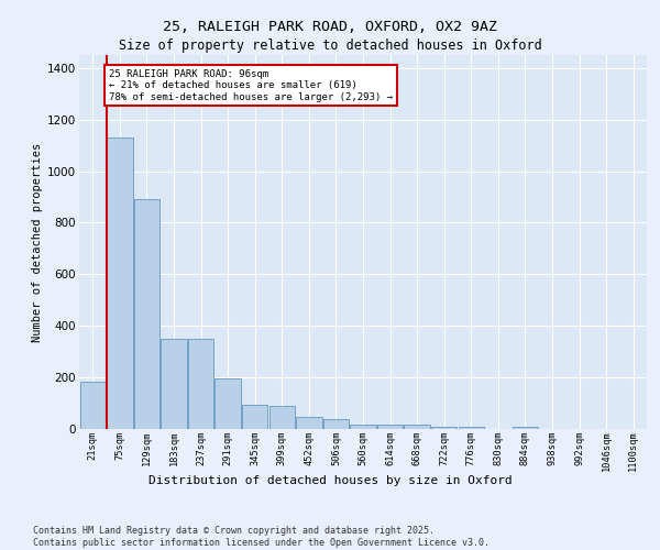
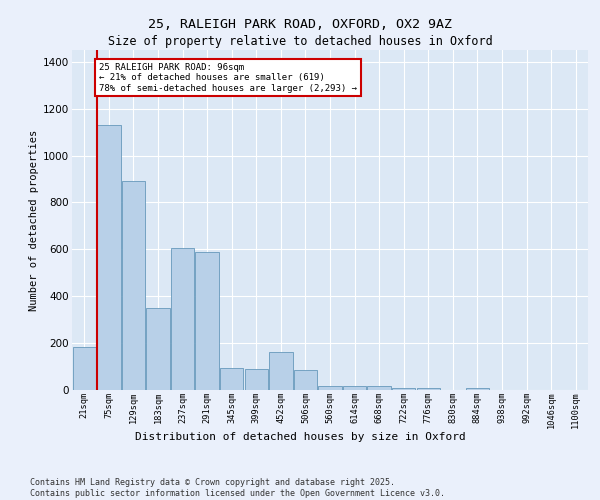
237sqm: 350 -> 605
291sqm: 195 -> 590
452sqm: 45 -> 160
506sqm: 40 -> 85
